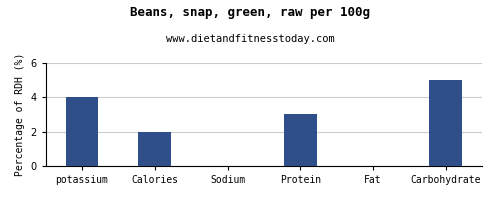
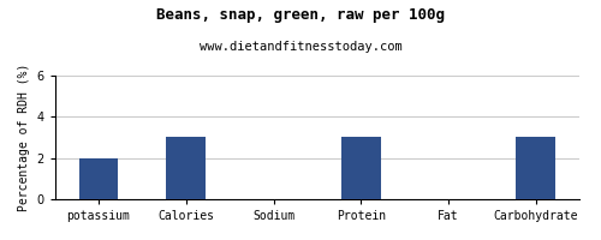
potassium: 4 -> 2
Calories: 2 -> 3
Carbohydrate: 5 -> 3
